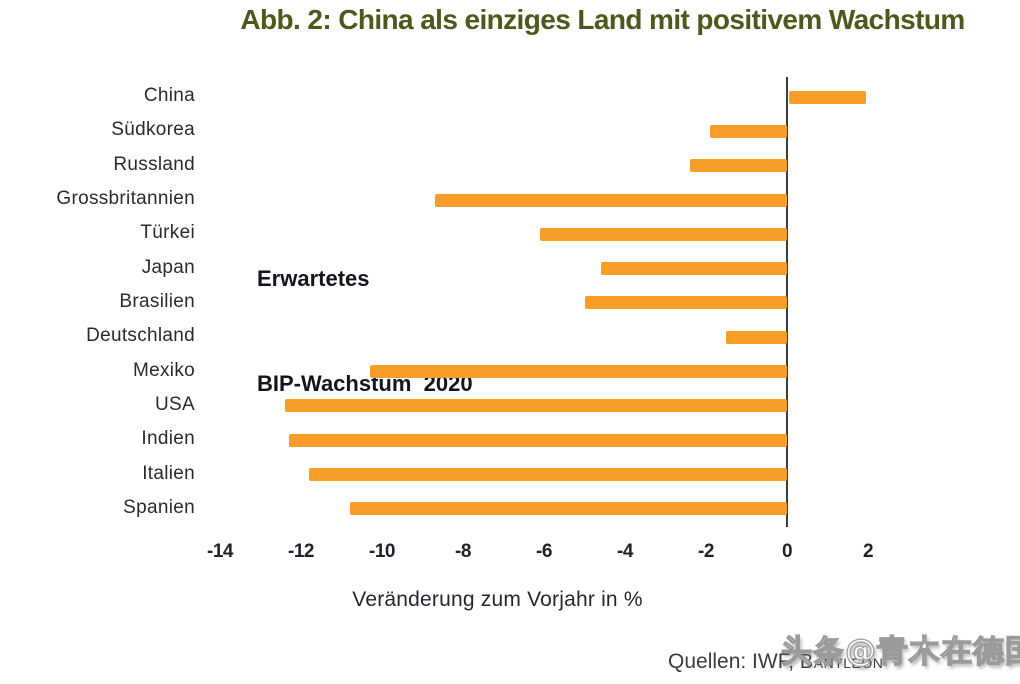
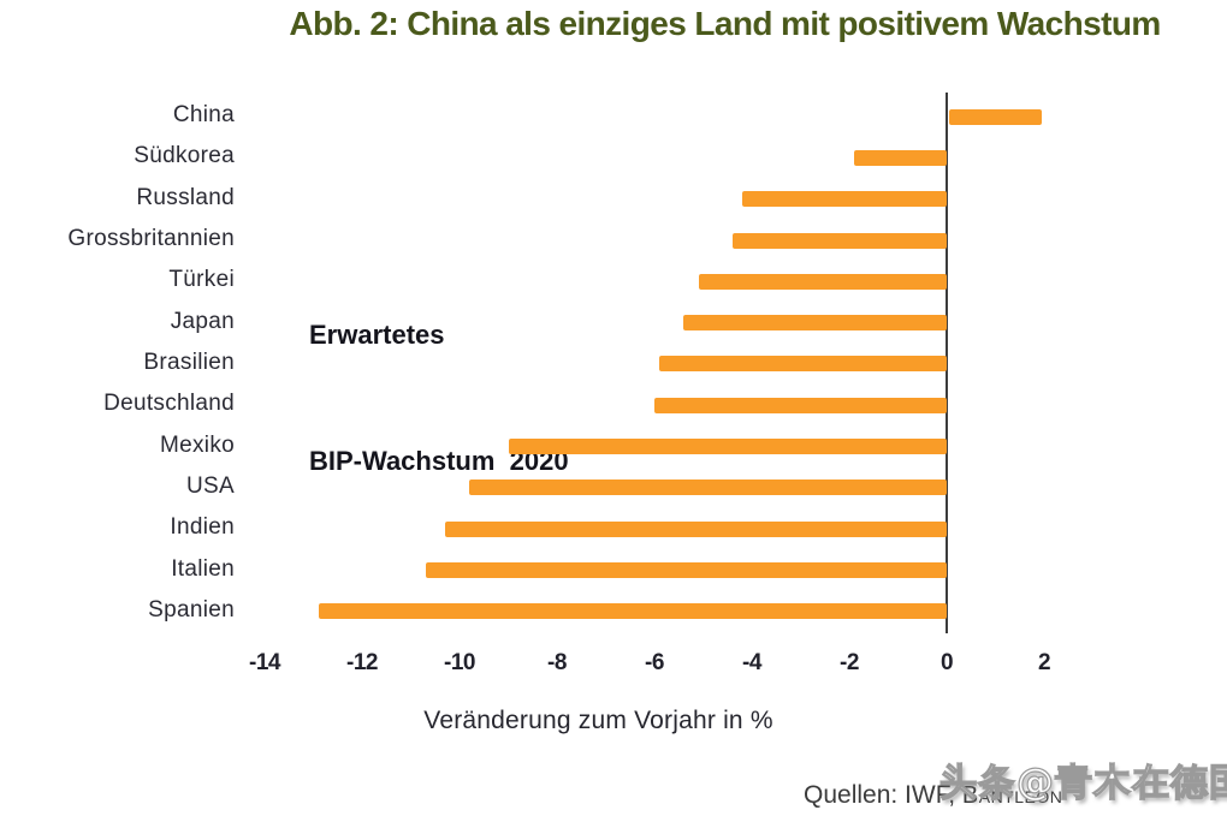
Russland: -2.4 -> -4.2
Grossbritannien: -8.7 -> -4.4
Türkei: -6.1 -> -5.1
Japan: -4.6 -> -5.4
Brasilien: -5.0 -> -5.9
Deutschland: -1.5 -> -6.0
Mexiko: -10.3 -> -9.0
USA: -12.4 -> -9.8
Indien: -12.3 -> -10.3
Italien: -11.8 -> -10.7
Spanien: -10.8 -> -12.9
